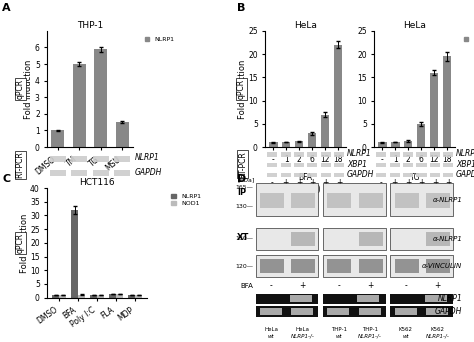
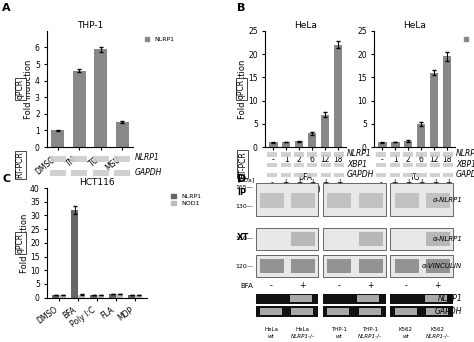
THP-1/TM: 5.0 -> 4.6
